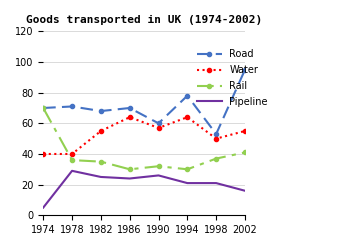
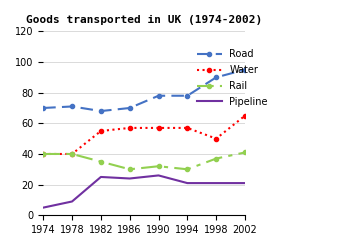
Rail/1974: 70 -> 40
Rail/1978: 36 -> 40
Pipeline/1978: 29 -> 9
Water/1986: 64 -> 57
Road/1990: 60 -> 78
Water/1994: 64 -> 57
Road/1998: 53 -> 90
Water/2002: 55 -> 65
Pipeline/2002: 16 -> 21
